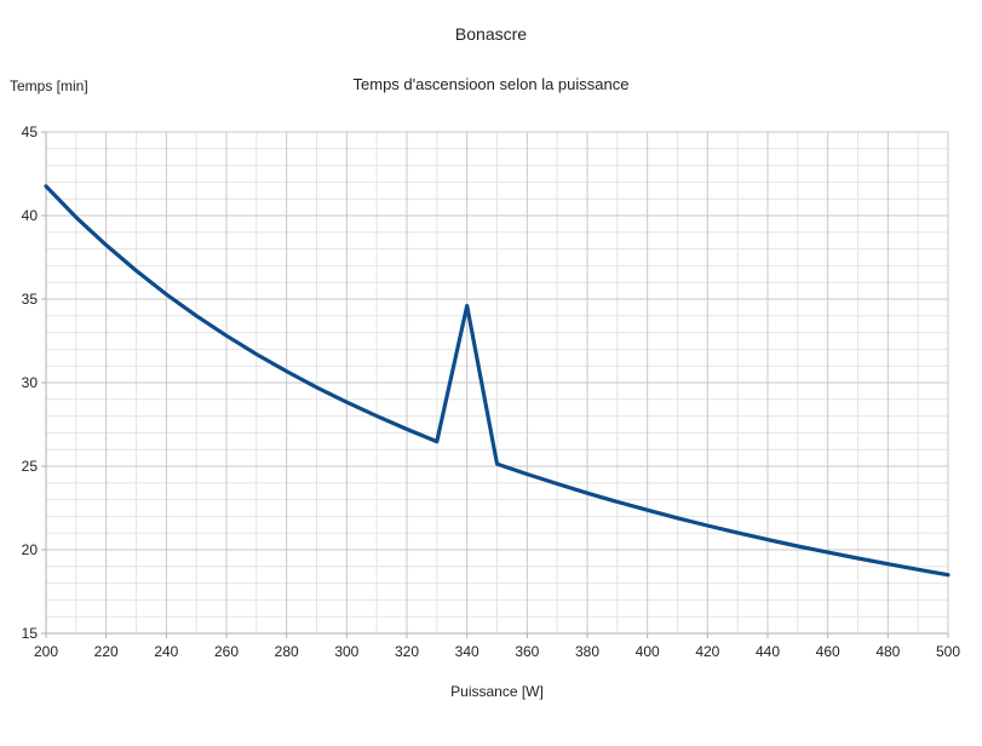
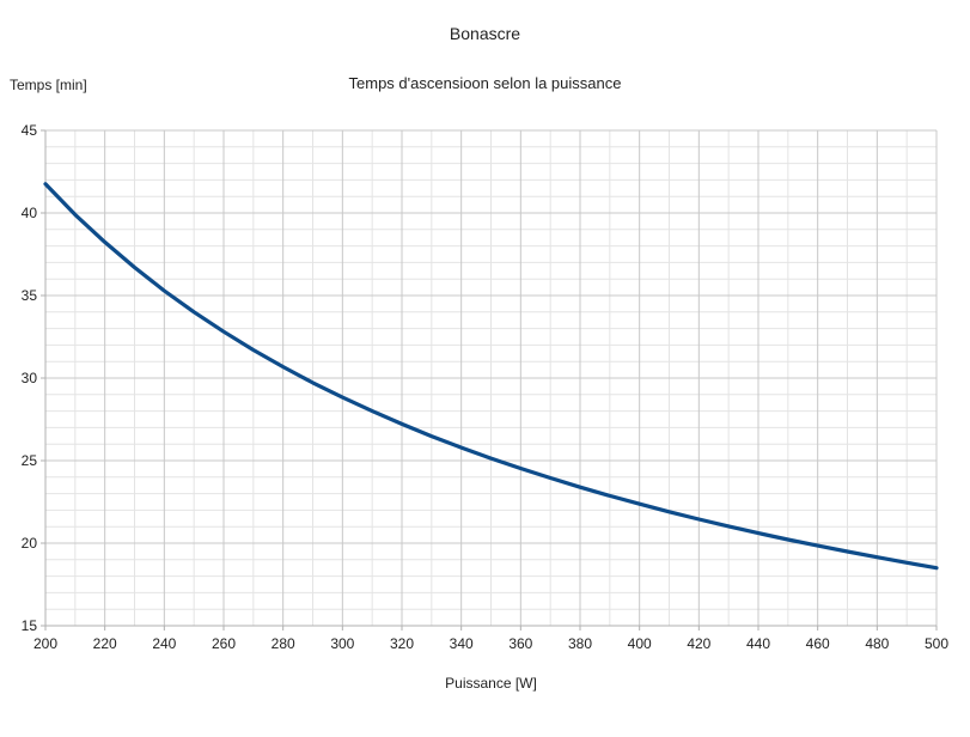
340: 34.6 -> 25.8
